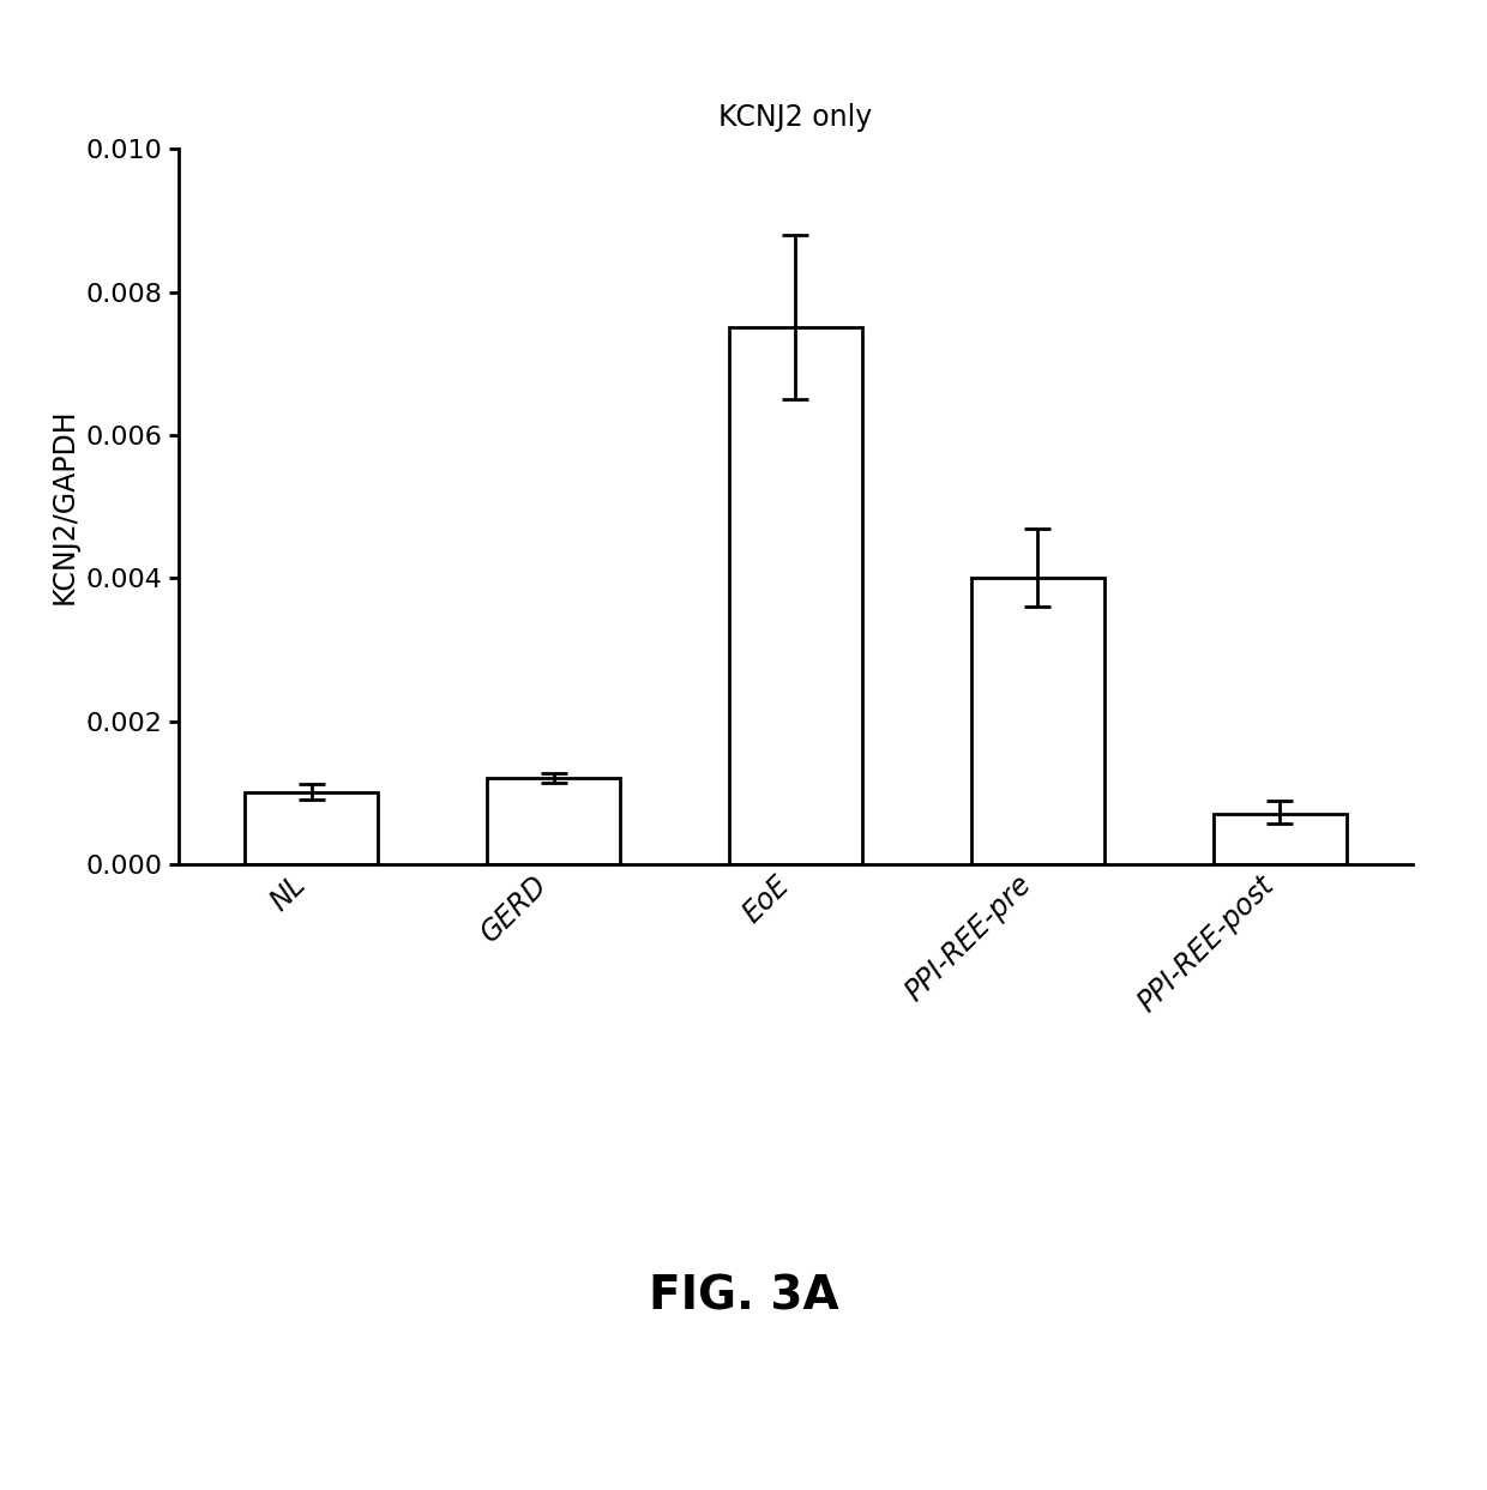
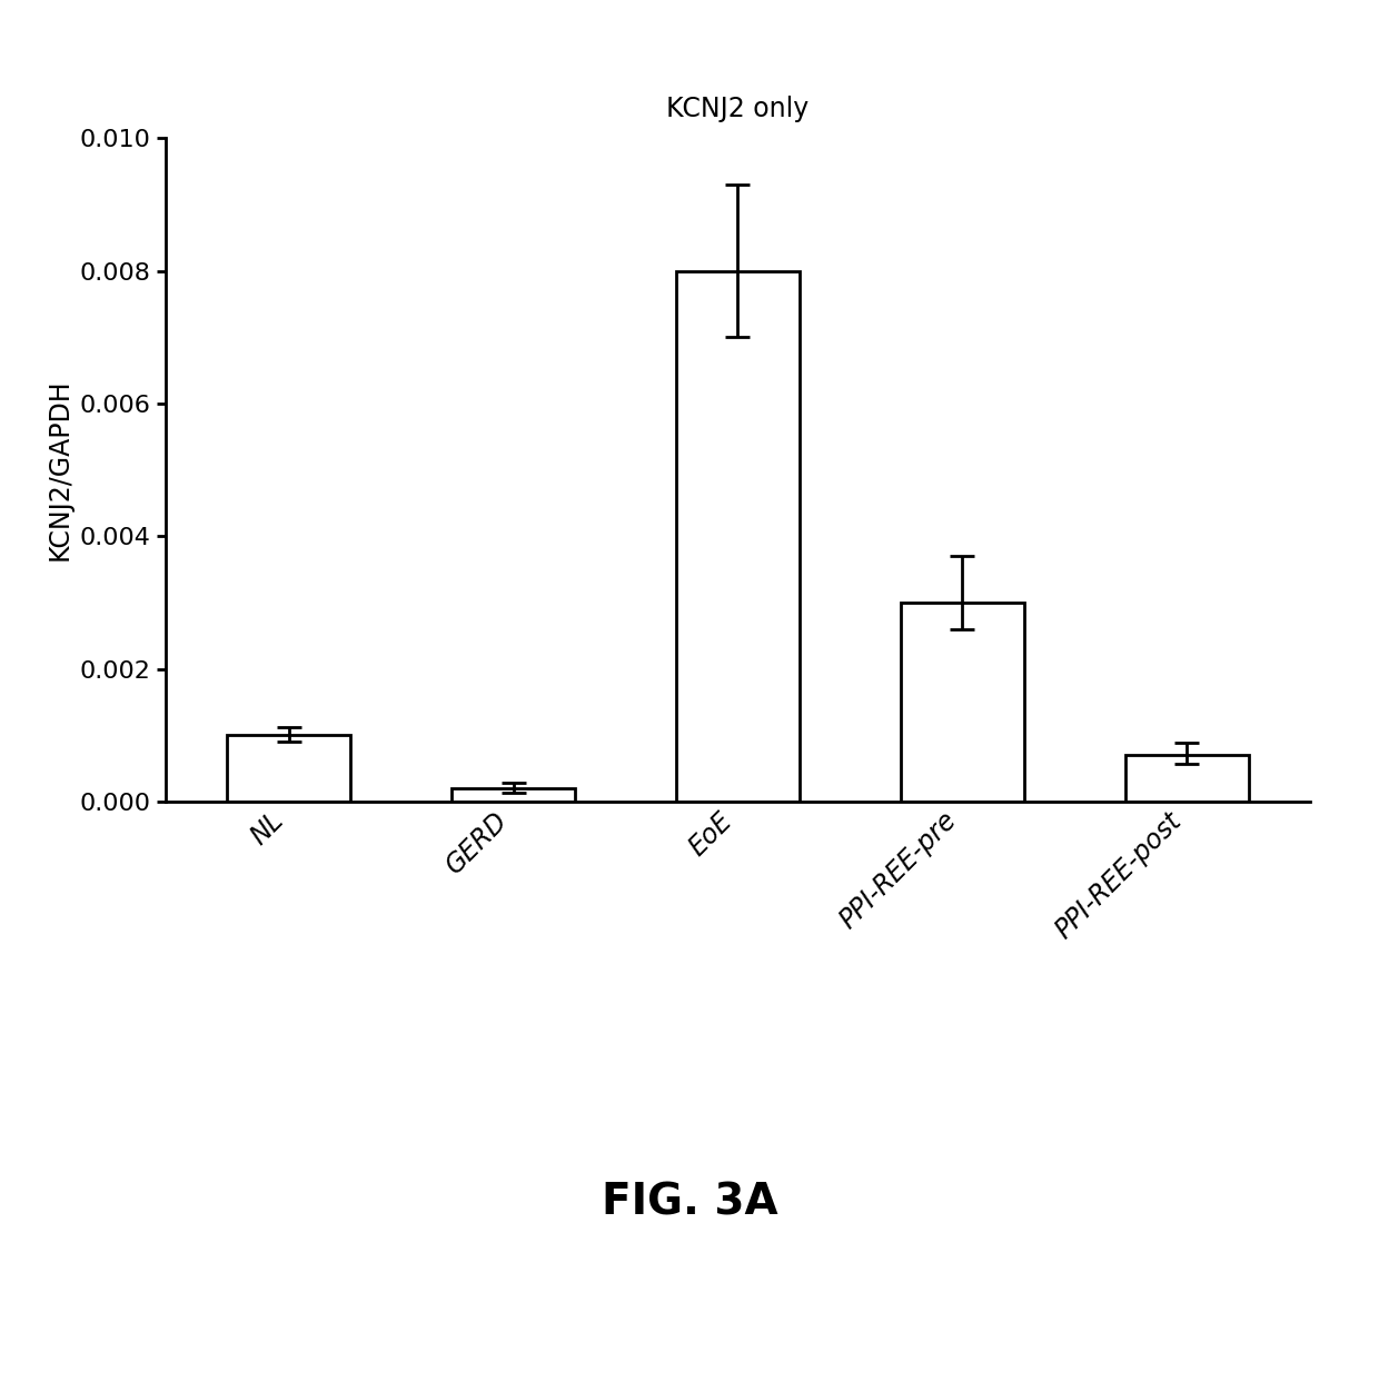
GERD: 0.0012 -> 0.0002
EoE: 0.0075 -> 0.0080
PPI-REE-pre: 0.0040 -> 0.0030
